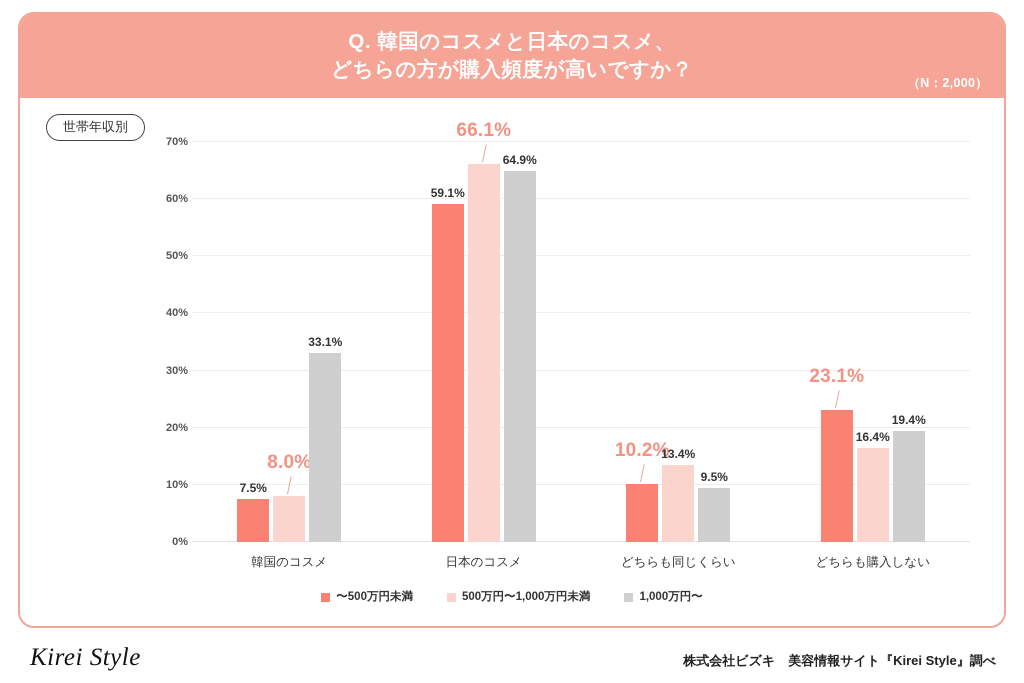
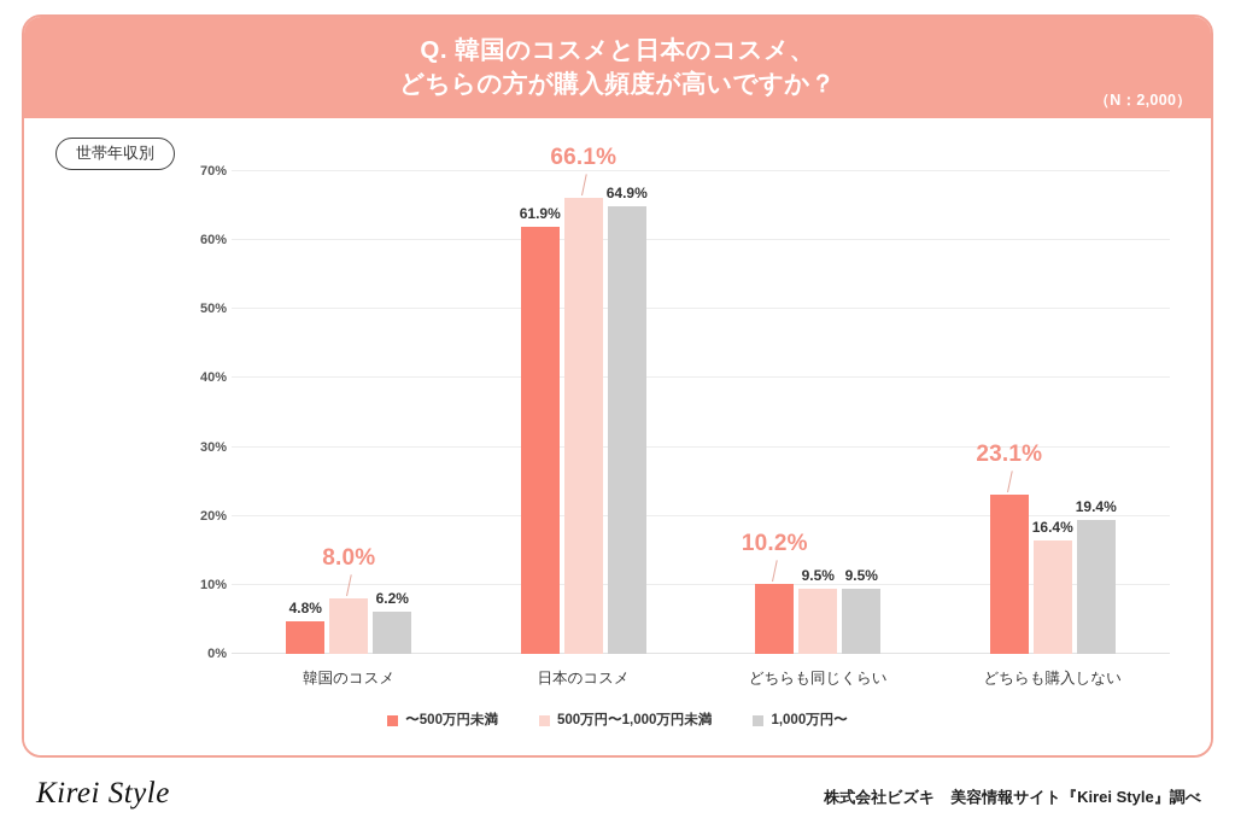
〜500万円未満/韓国のコスメ: 7.5% -> 4.8%
1,000万円〜/韓国のコスメ: 33.1% -> 6.2%
〜500万円未満/日本のコスメ: 59.1% -> 61.9%
500万円〜1,000万円未満/どちらも同じくらい: 13.4% -> 9.5%
